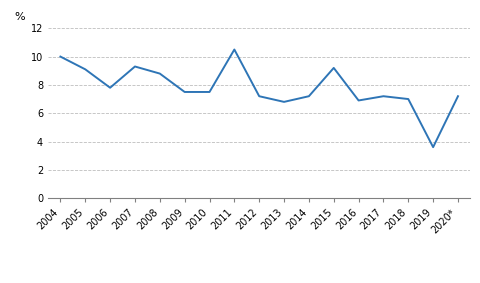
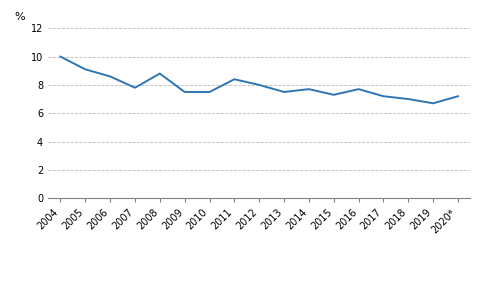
2006: 7.8 -> 8.6
2007: 9.3 -> 7.8
2011: 10.5 -> 8.4
2012: 7.2 -> 8.0
2013: 6.8 -> 7.5
2014: 7.2 -> 7.7
2015: 9.2 -> 7.3
2016: 6.9 -> 7.7
2019: 3.6 -> 6.7
